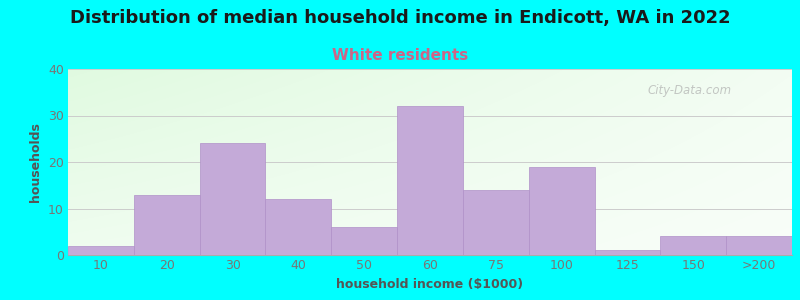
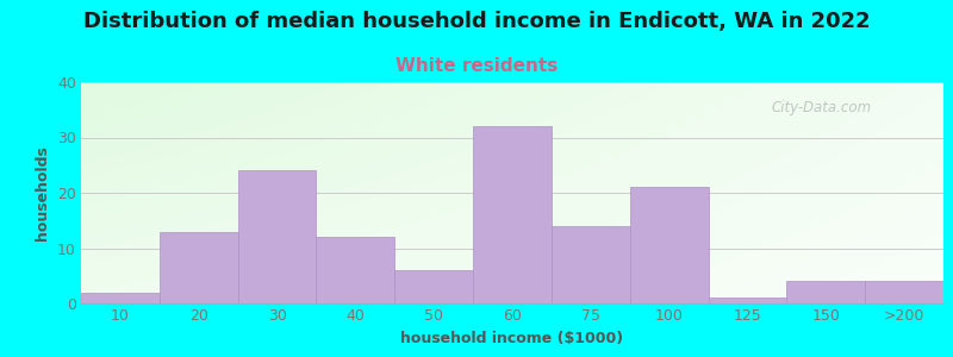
100: 19 -> 21
